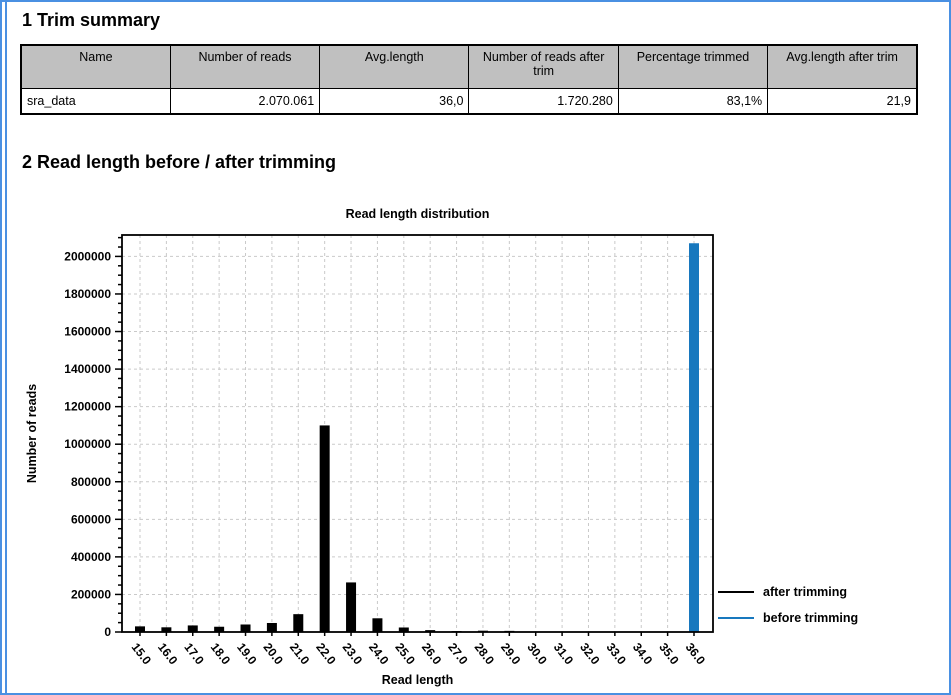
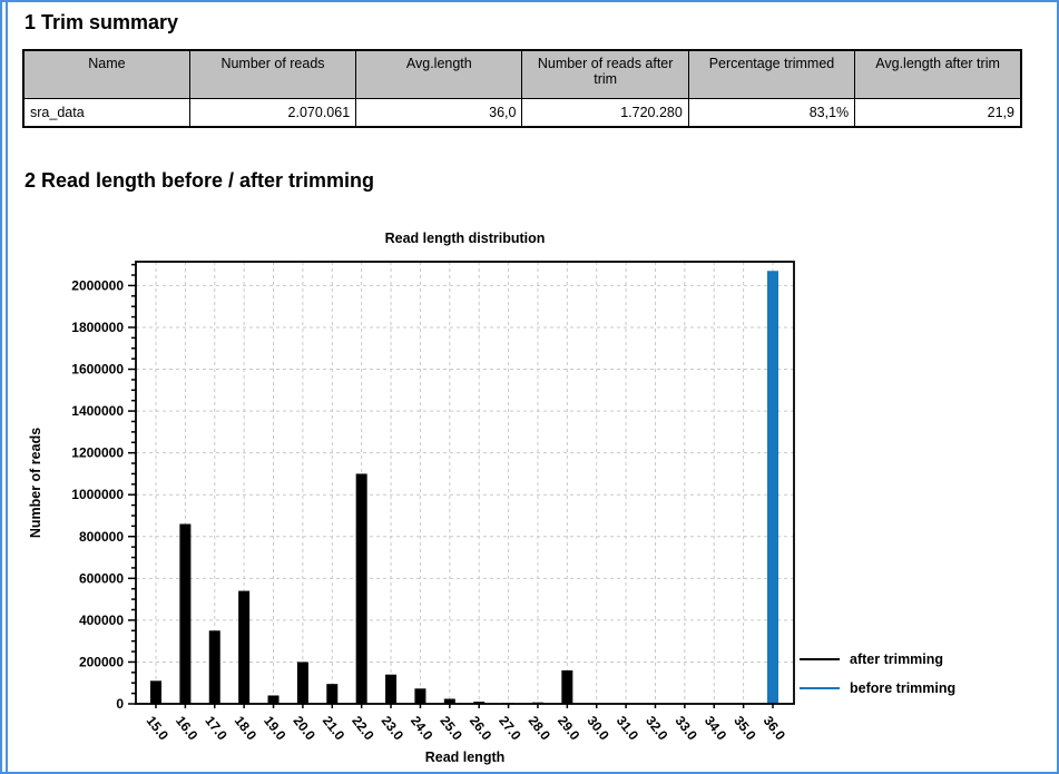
after trimming/15.0: 30000 -> 110000
after trimming/16.0: 20000 -> 860000
after trimming/17.0: 40000 -> 350000
after trimming/18.0: 30000 -> 540000
after trimming/20.0: 50000 -> 200000
after trimming/23.0: 260000 -> 140000
after trimming/29.0: 10000 -> 160000
